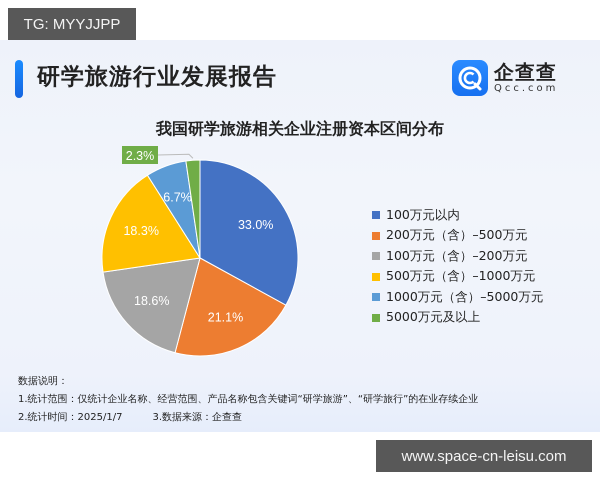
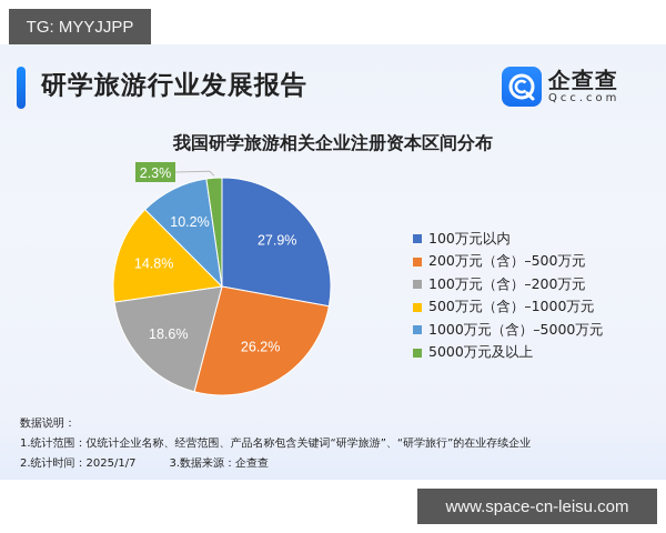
100万元以内: 33.0% -> 27.9%
200万元（含）–500万元: 21.1% -> 26.2%
500万元（含）–1000万元: 18.3% -> 14.8%
1000万元（含）–5000万元: 6.7% -> 10.2%
